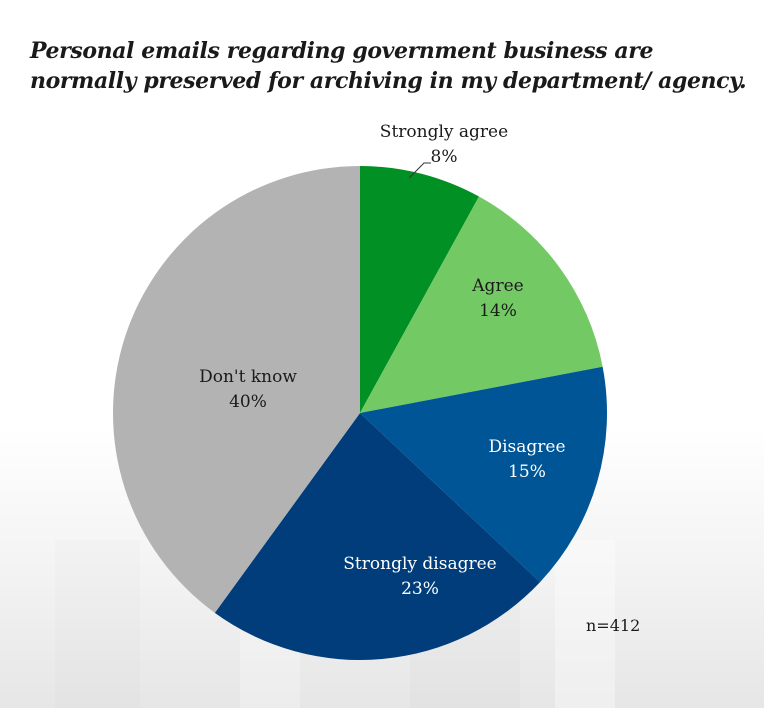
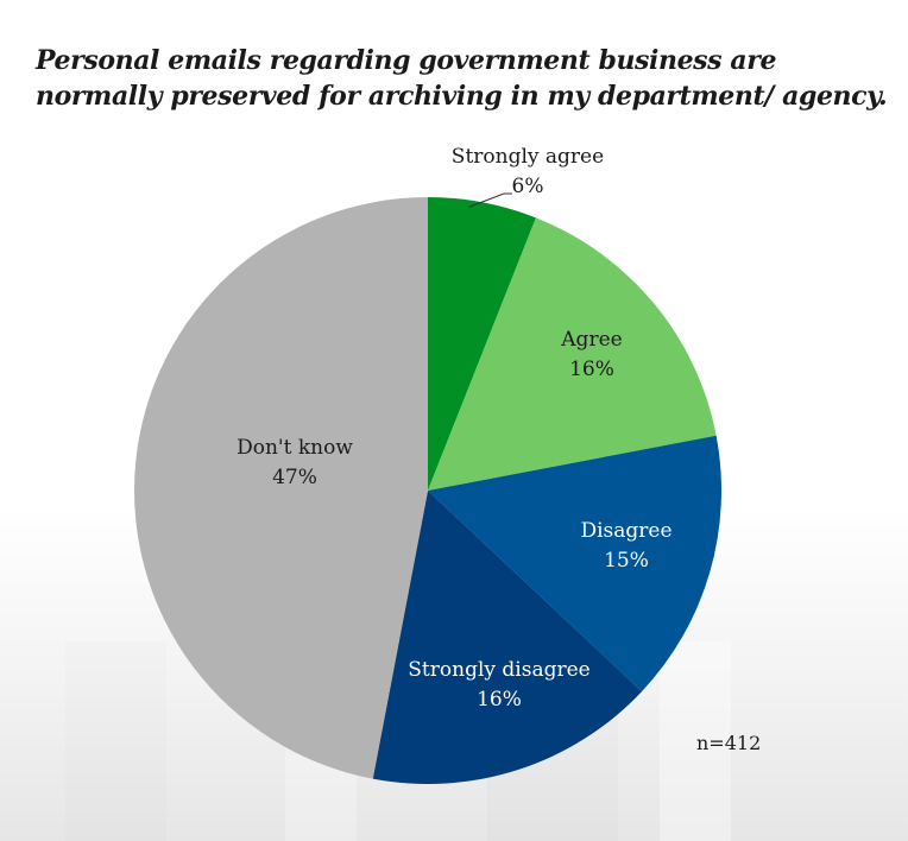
Strongly agree: 8% -> 6%
Agree: 14% -> 16%
Strongly disagree: 23% -> 16%
Don't know: 40% -> 47%
